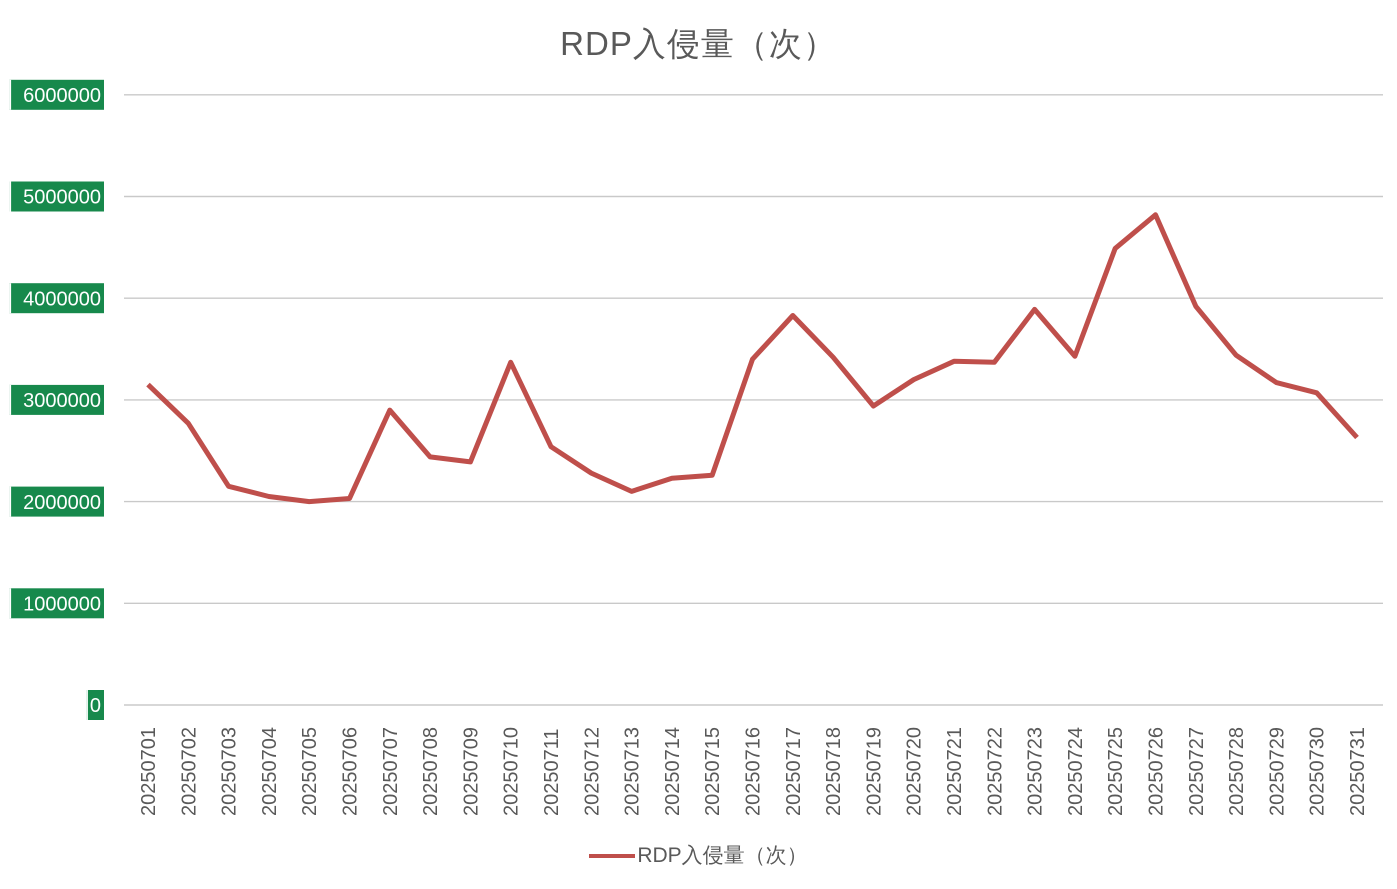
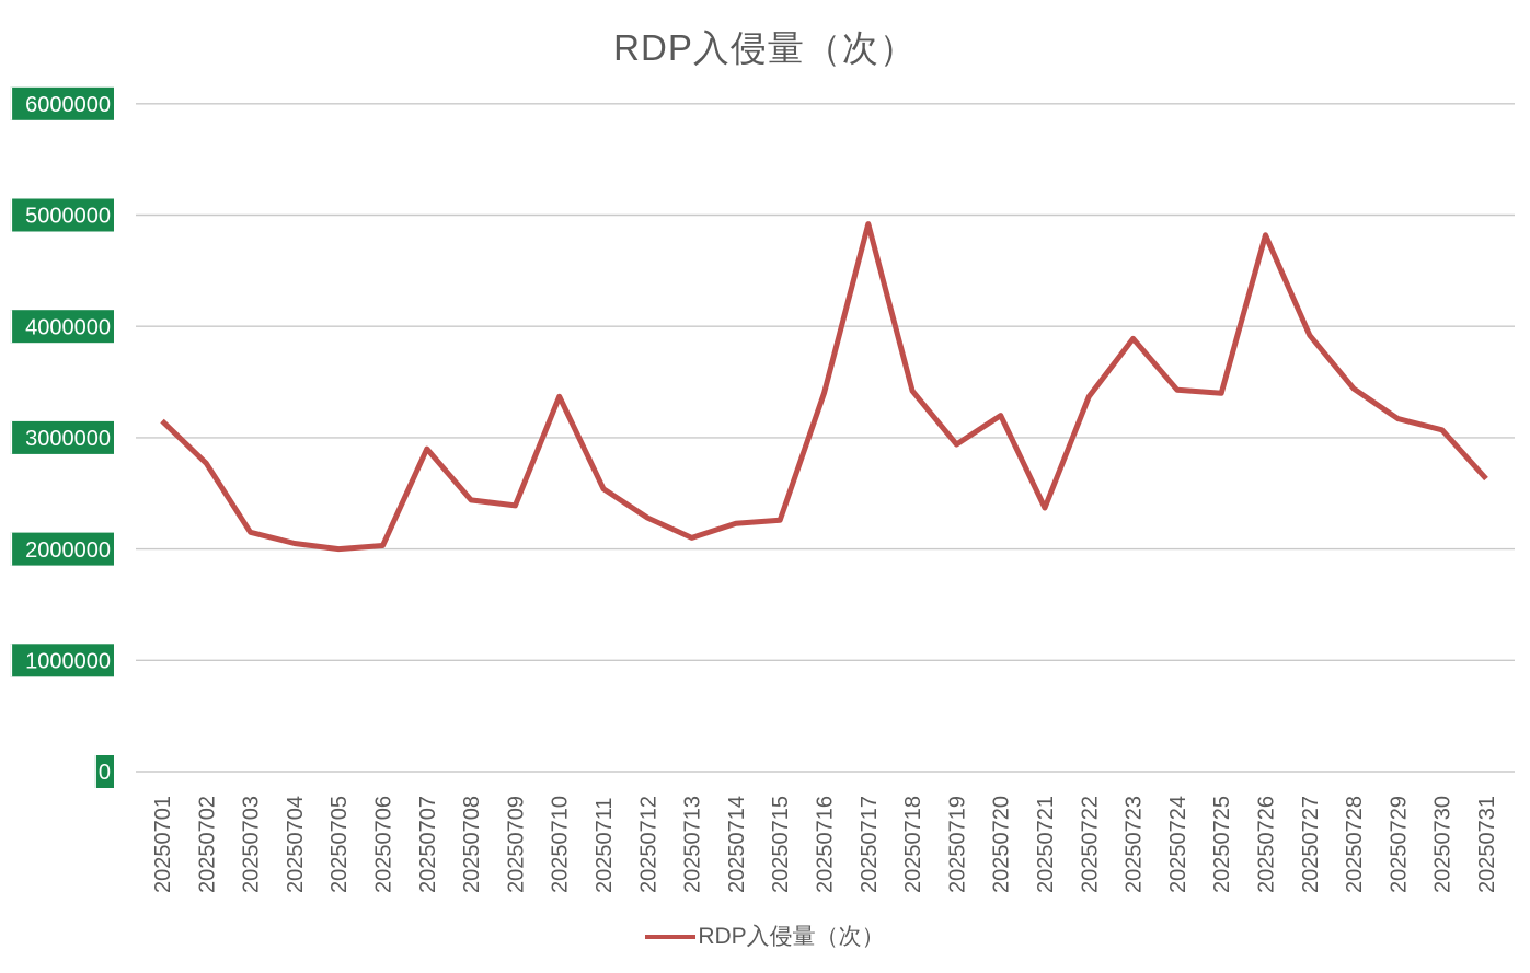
20250717: 3830000 -> 4920000
20250721: 3380000 -> 2370000
20250725: 4490000 -> 3400000
